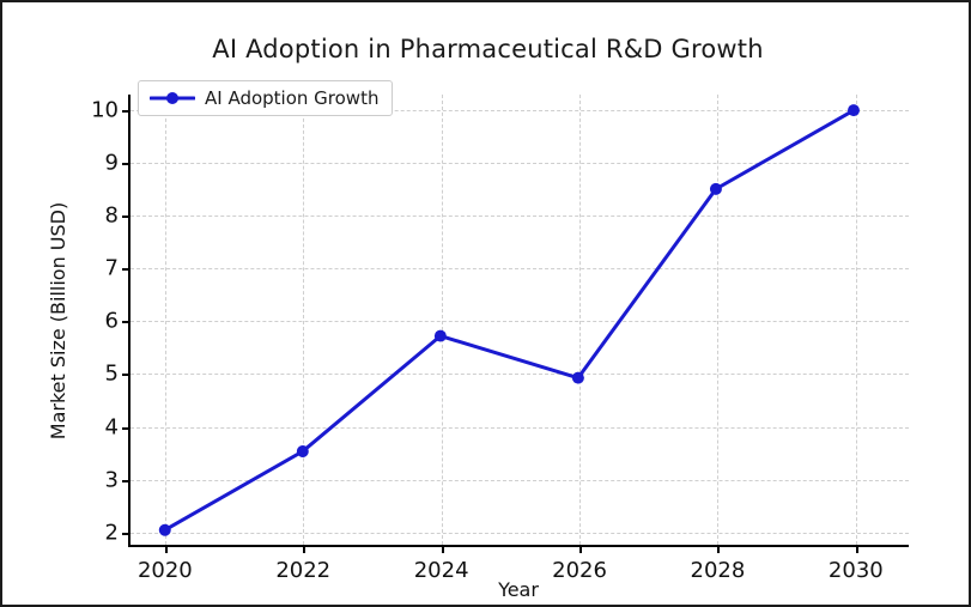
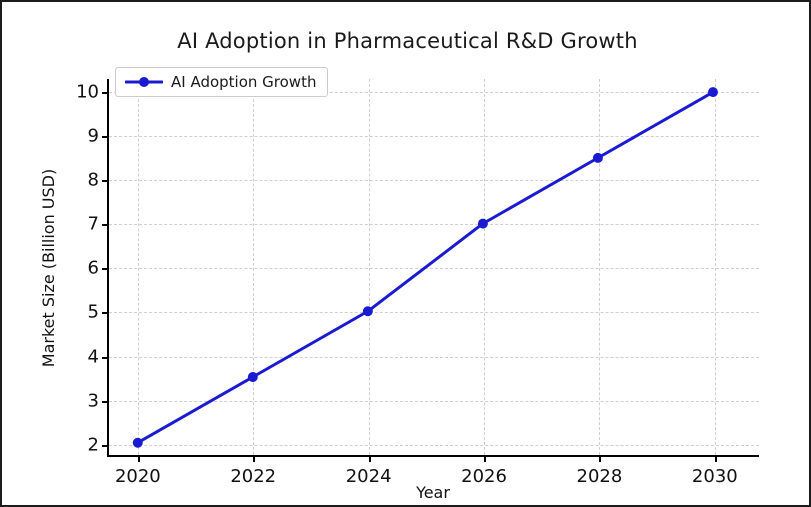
2024: 5.7 -> 5.0
2026: 4.9 -> 7.0
